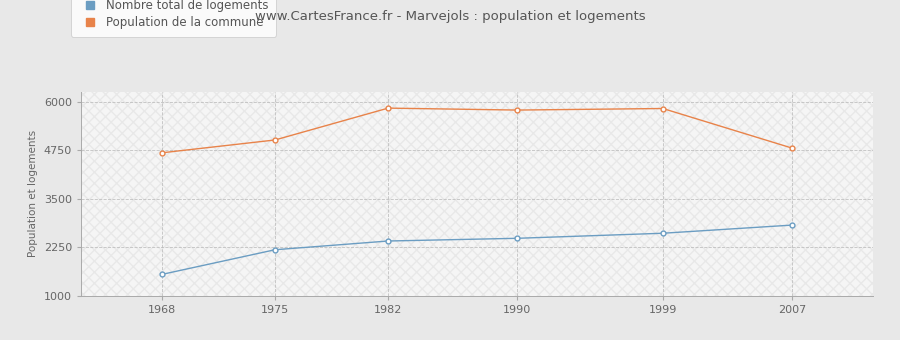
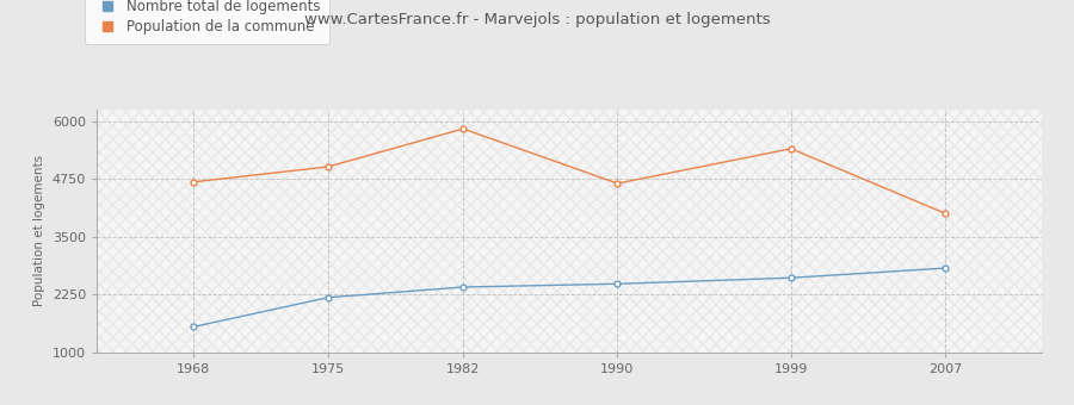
Population de la commune/1990: 5780 -> 4650
Population de la commune/1999: 5820 -> 5400
Population de la commune/2007: 4800 -> 4000
